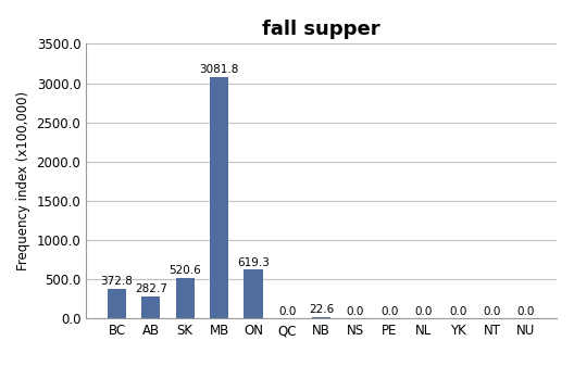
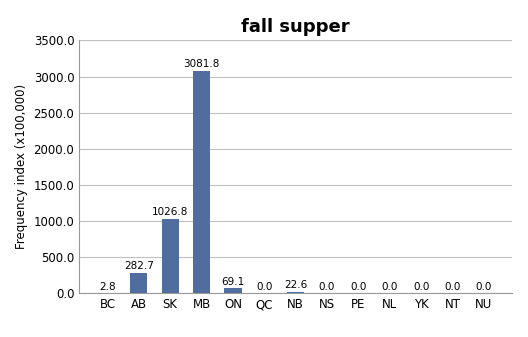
BC: 372.8 -> 2.8
SK: 520.6 -> 1026.8
ON: 619.3 -> 69.1
